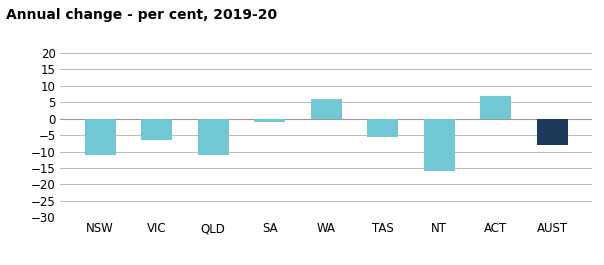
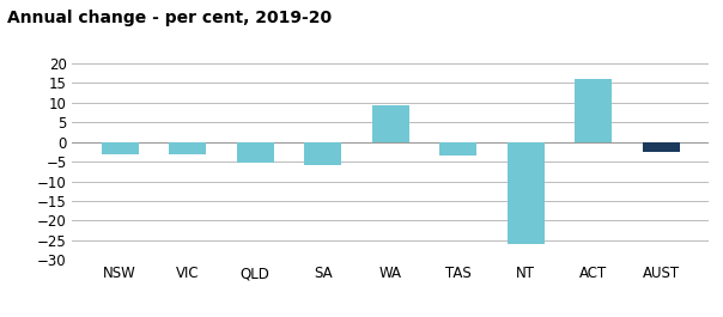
NSW: -11.0 -> -3.0
VIC: -6.5 -> -3.0
QLD: -11.0 -> -5.2
SA: -1.0 -> -6.0
WA: 6.0 -> 9.5
TAS: -5.5 -> -3.5
NT: -16.0 -> -26.0
ACT: 7.0 -> 16.0
AUST: -8.0 -> -2.5
